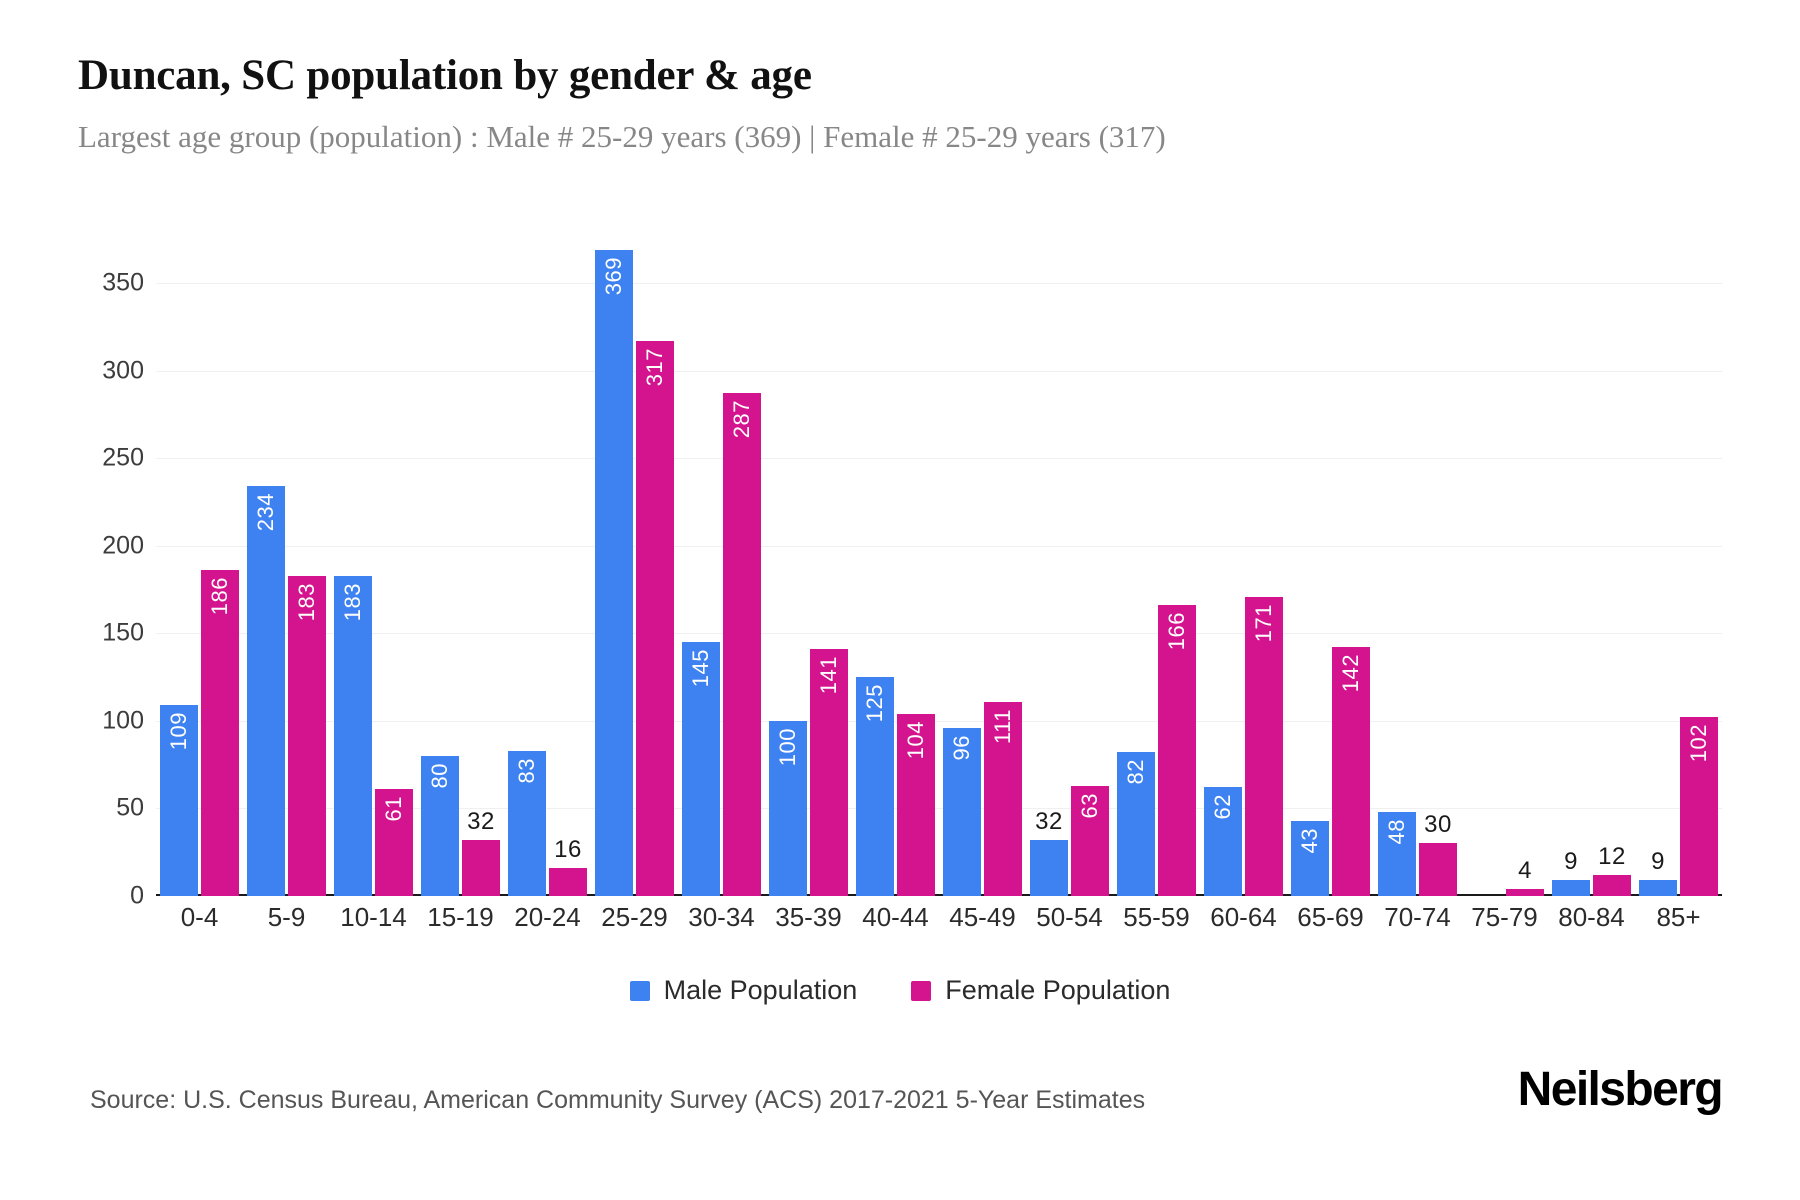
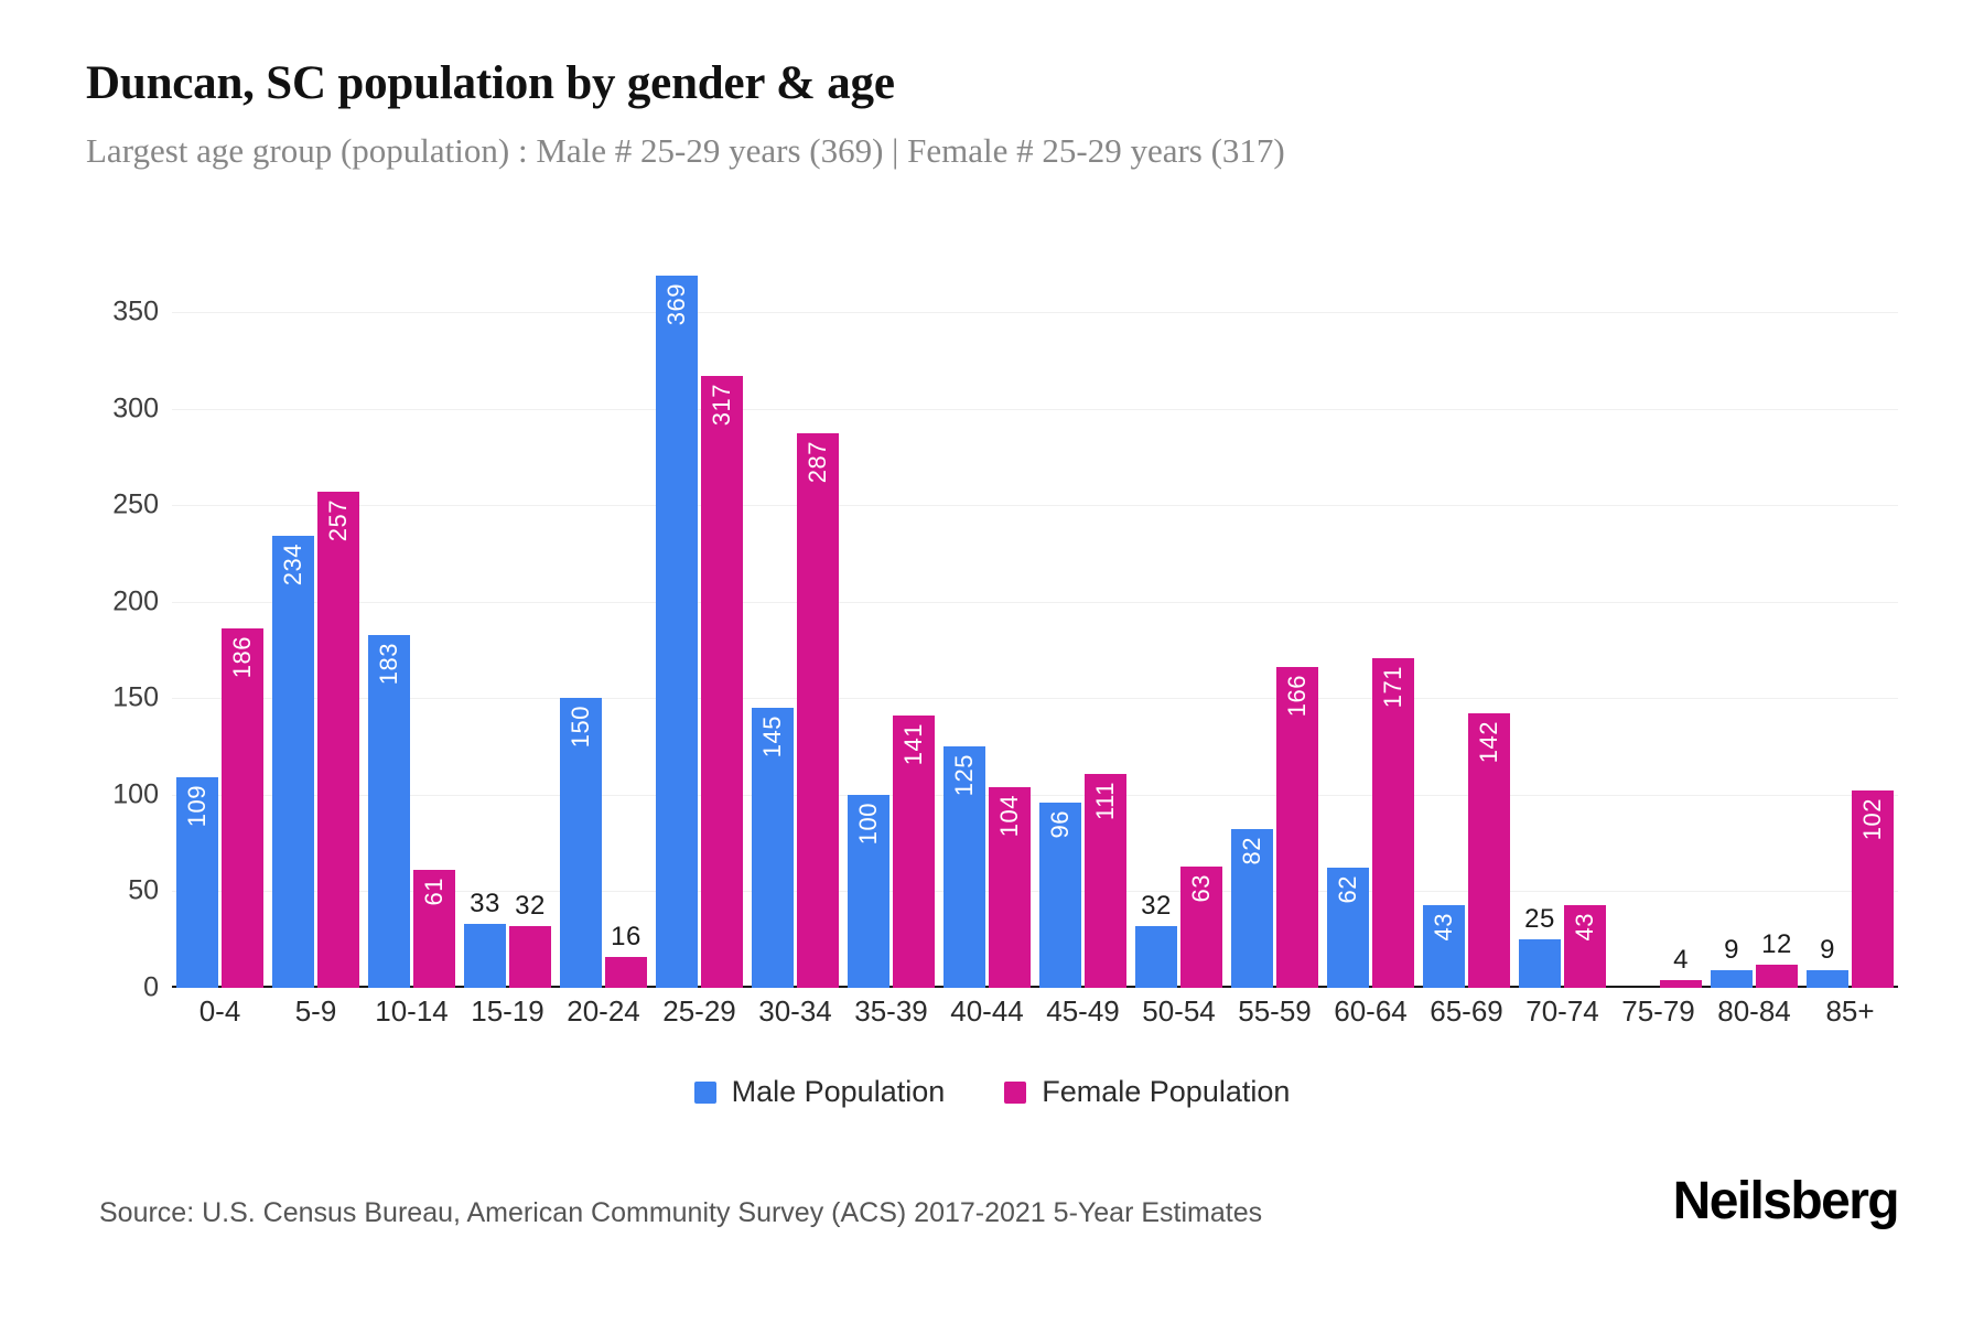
Female Population/5-9: 183 -> 257
Male Population/15-19: 80 -> 33
Male Population/20-24: 83 -> 150
Male Population/70-74: 48 -> 25
Female Population/70-74: 30 -> 43
